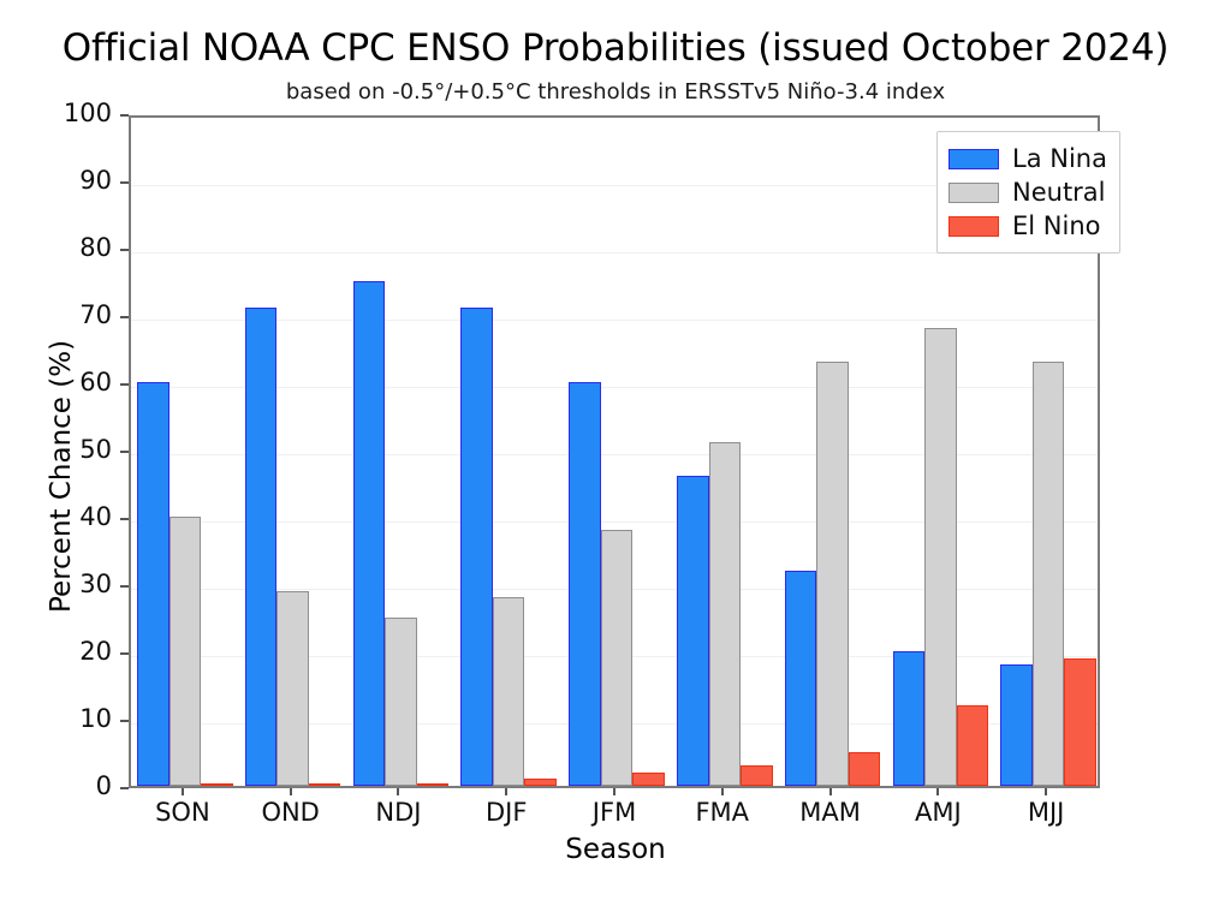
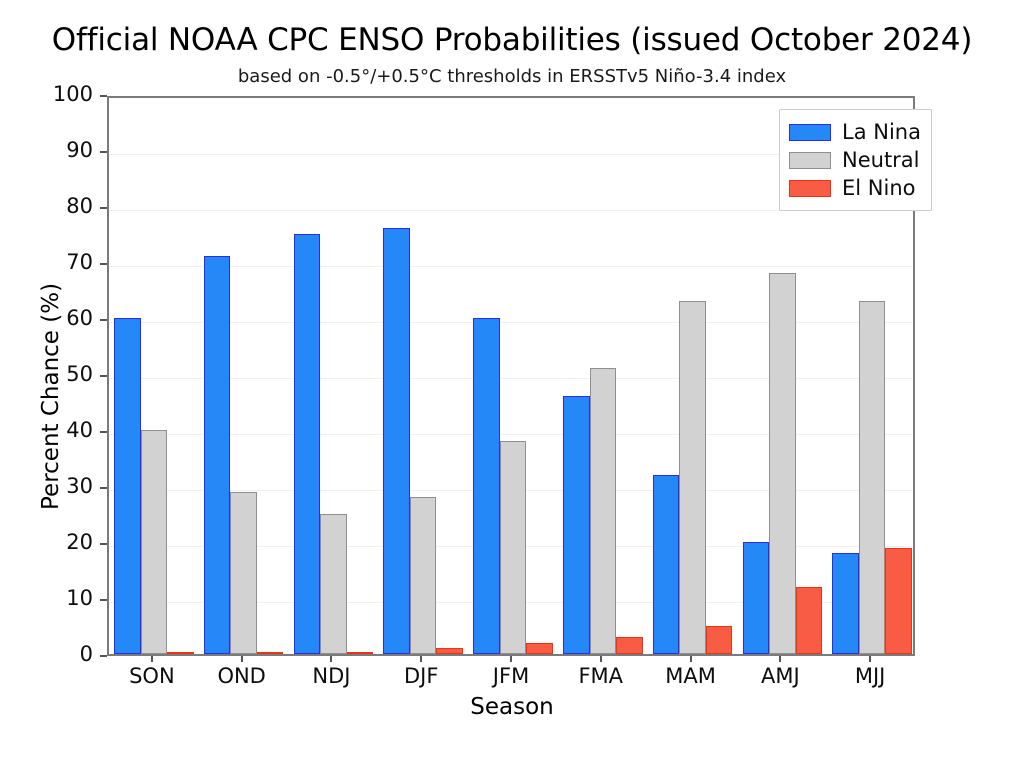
La Nina/DJF: 71 -> 76
